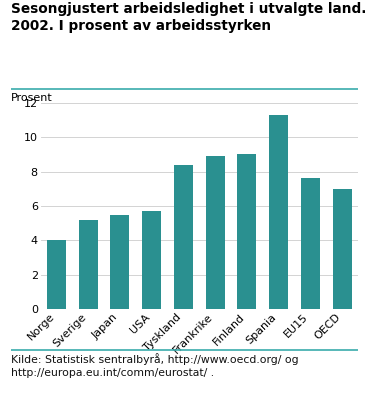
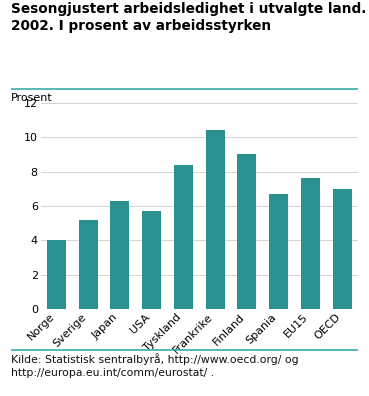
Japan: 5.5 -> 6.3
Frankrike: 8.9 -> 10.4
Spania: 11.3 -> 6.7
